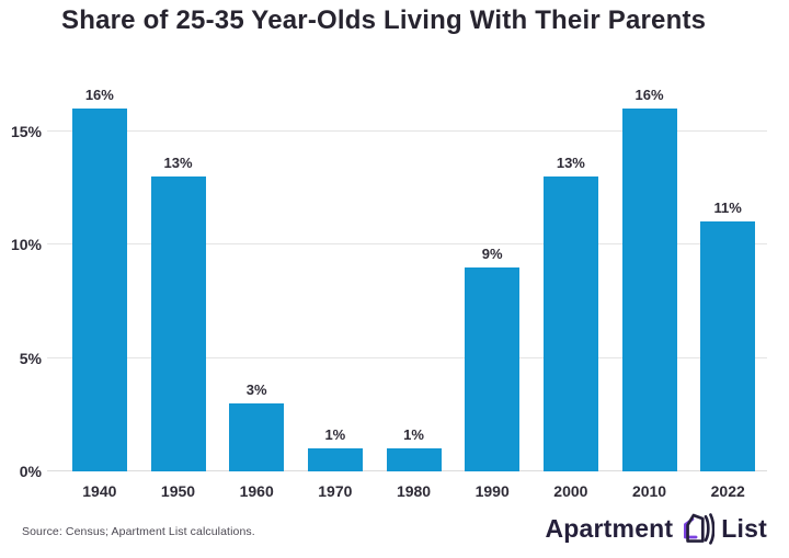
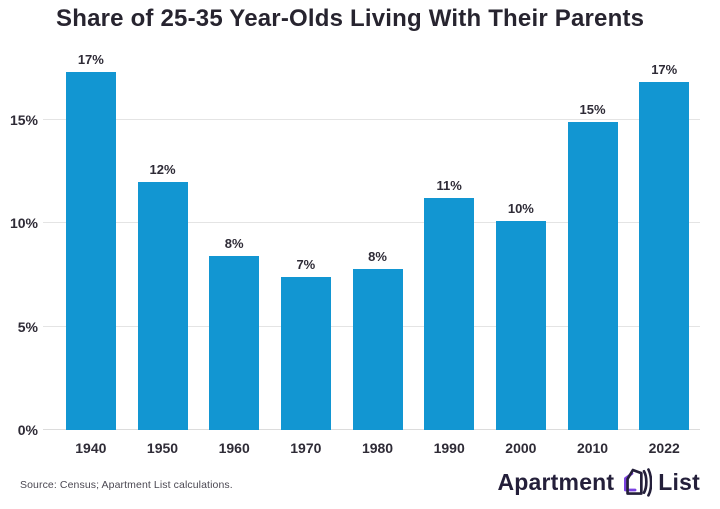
1940: 16% -> 17%
1950: 13% -> 12%
1960: 3% -> 8%
1970: 1% -> 7%
1980: 1% -> 8%
1990: 9% -> 11%
2000: 13% -> 10%
2010: 16% -> 15%
2022: 11% -> 17%
